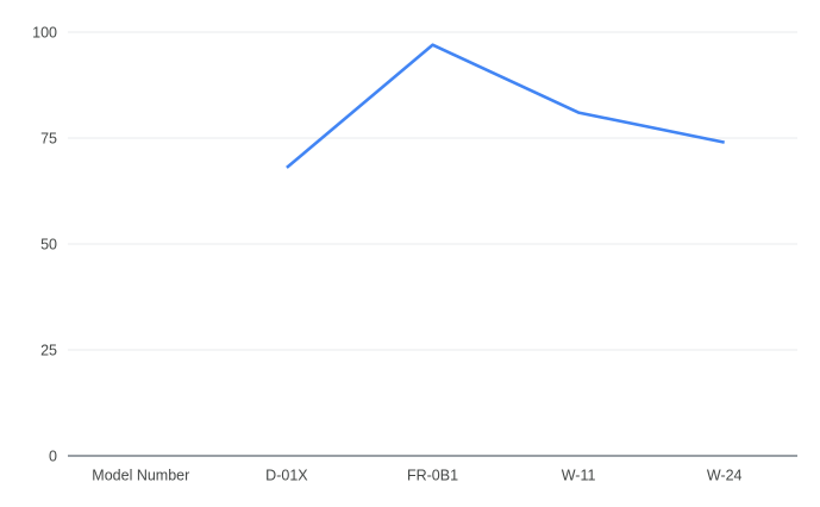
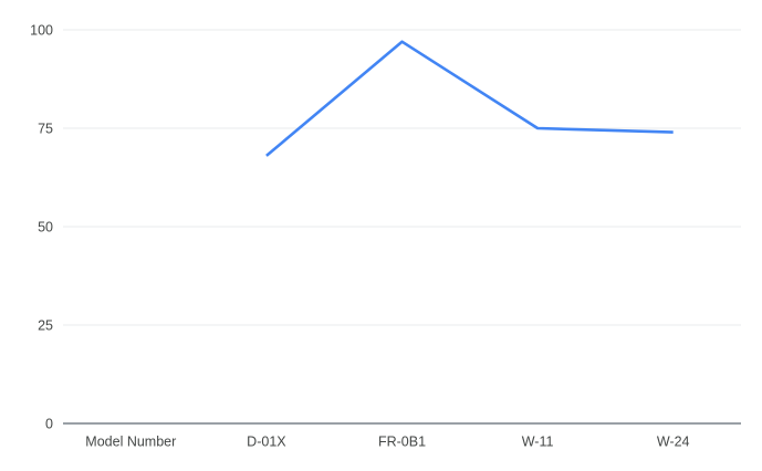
W-11: 81 -> 75
